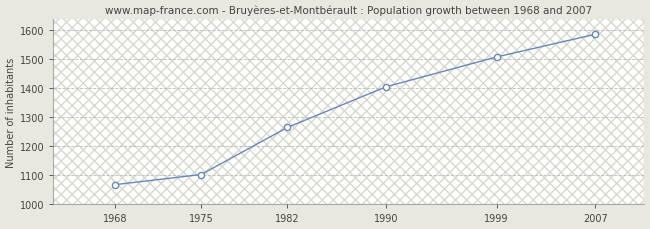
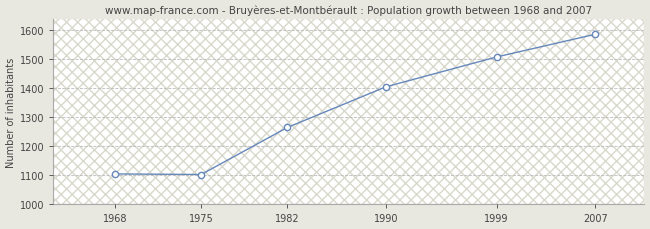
1968: 1068 -> 1105
